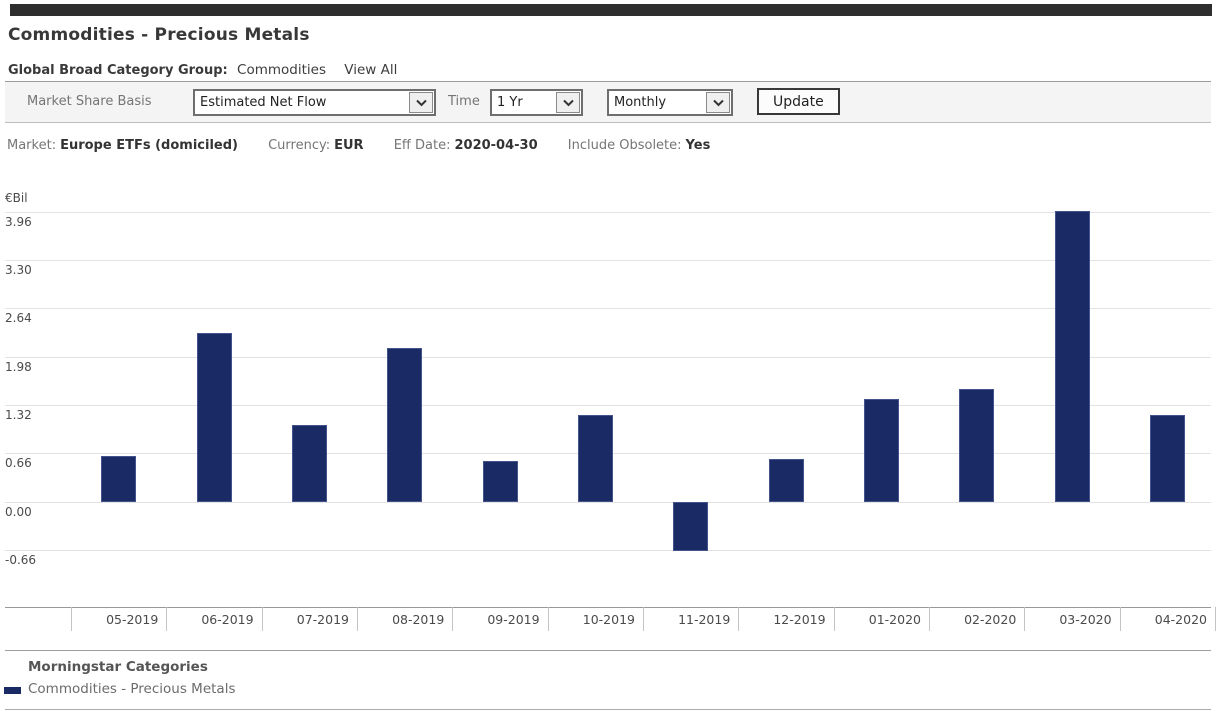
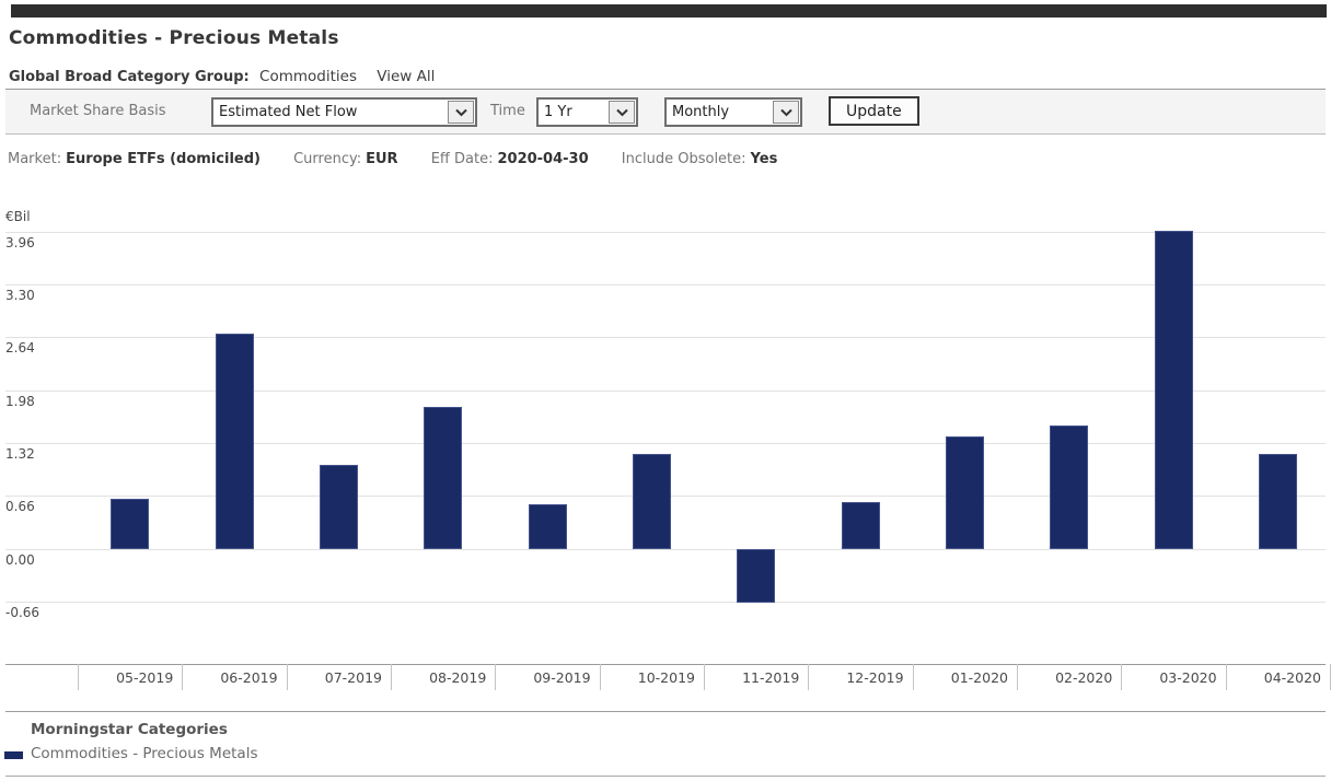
06-2019: 2.3 -> 2.7
08-2019: 2.1 -> 1.8
